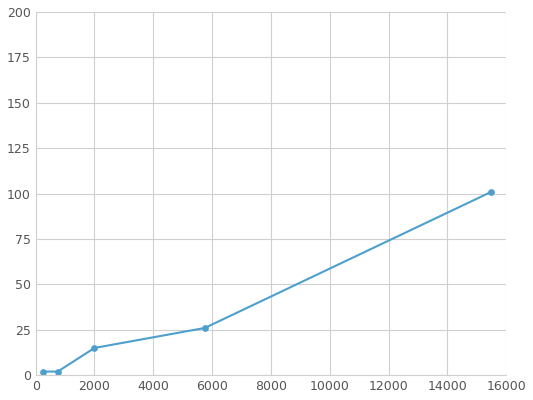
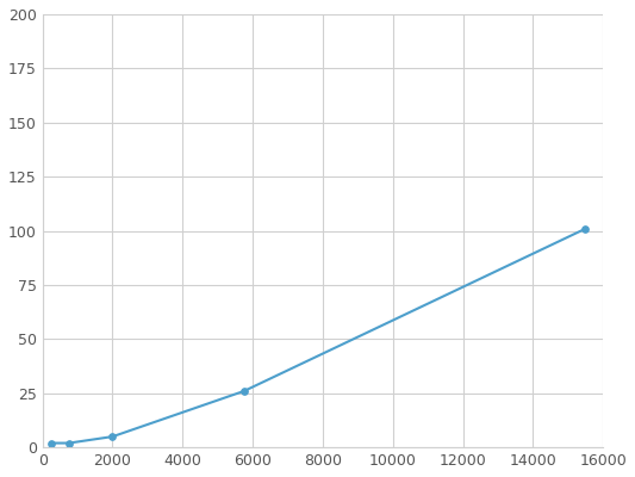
2000: 15 -> 5
